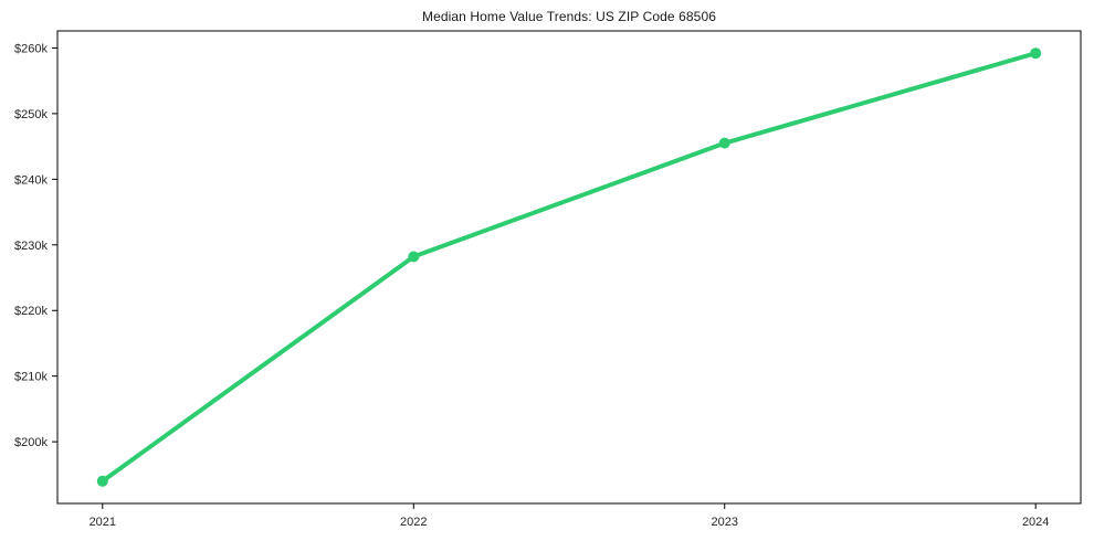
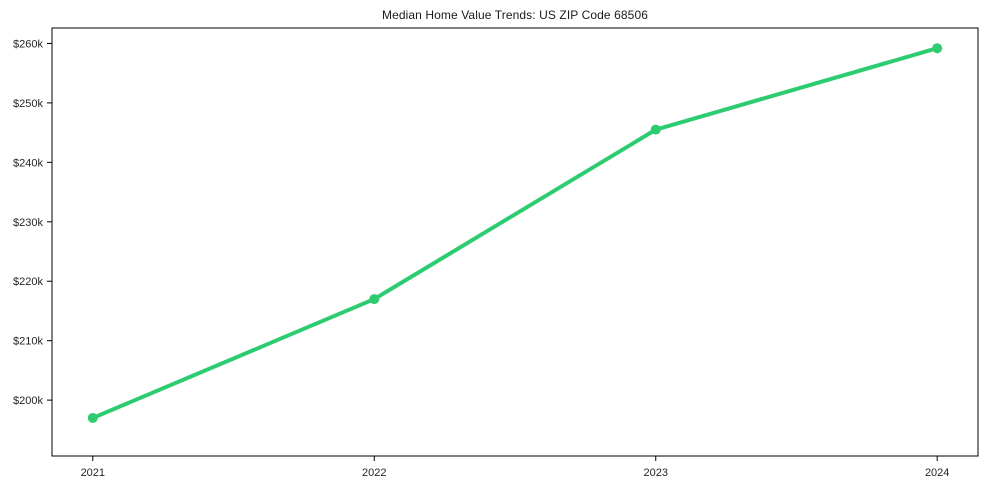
2021: $194k -> $197k
2022: $228k -> $217k
